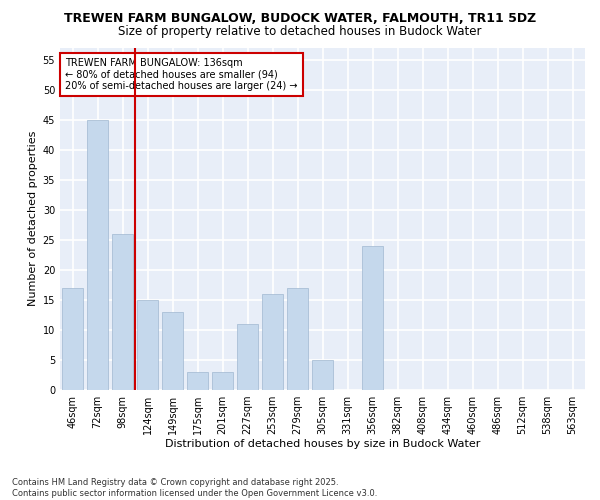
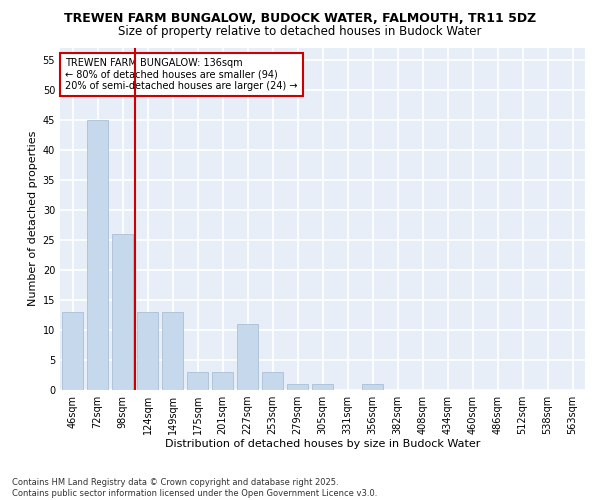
46sqm: 17 -> 13
124sqm: 15 -> 13
253sqm: 16 -> 3
279sqm: 17 -> 1
305sqm: 5 -> 1
356sqm: 24 -> 1
